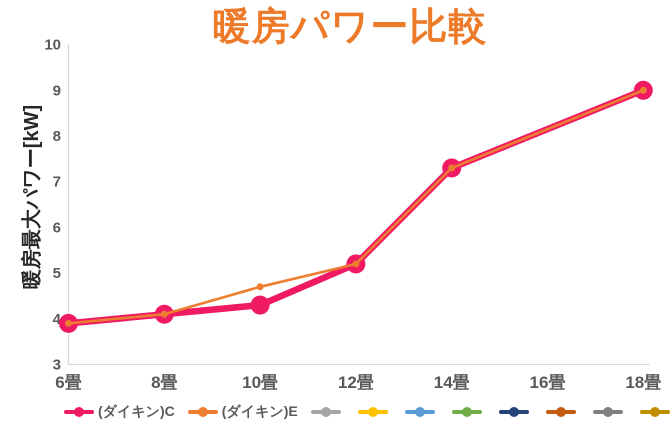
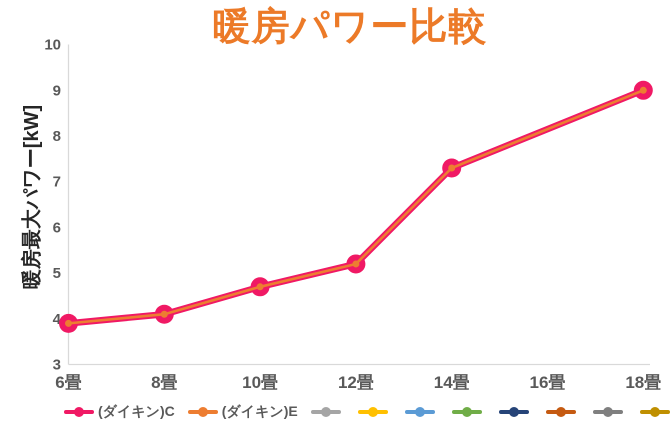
(ダイキン)C/10畳: 4.3 -> 4.7
